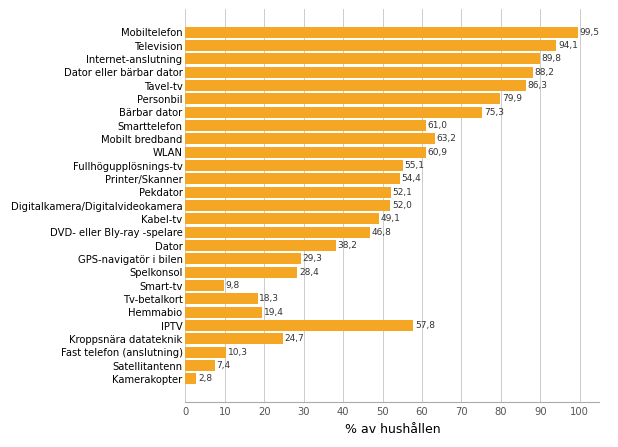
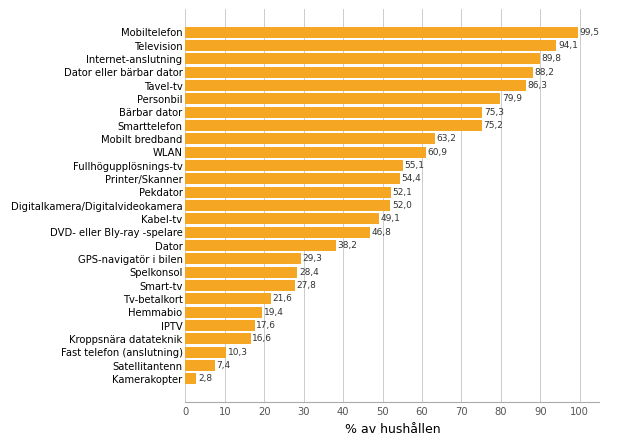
Smarttelefon: 61,0 -> 75,2
Smart-tv: 9,8 -> 27,8
Tv-betalkort: 18,3 -> 21,6
IPTV: 57,8 -> 17,6
Kroppsnära datateknik: 24,7 -> 16,6
